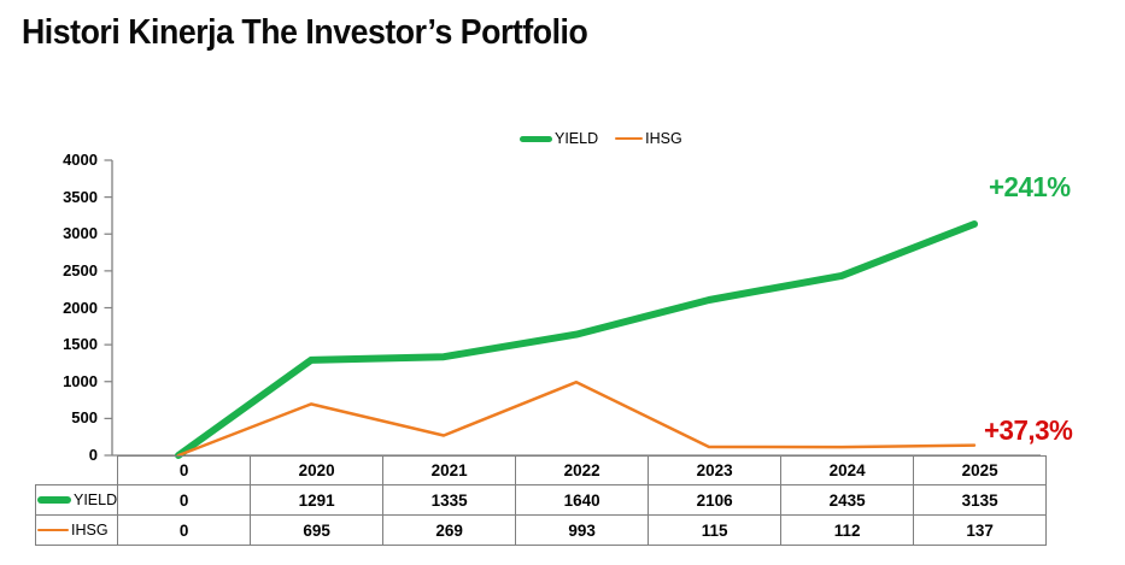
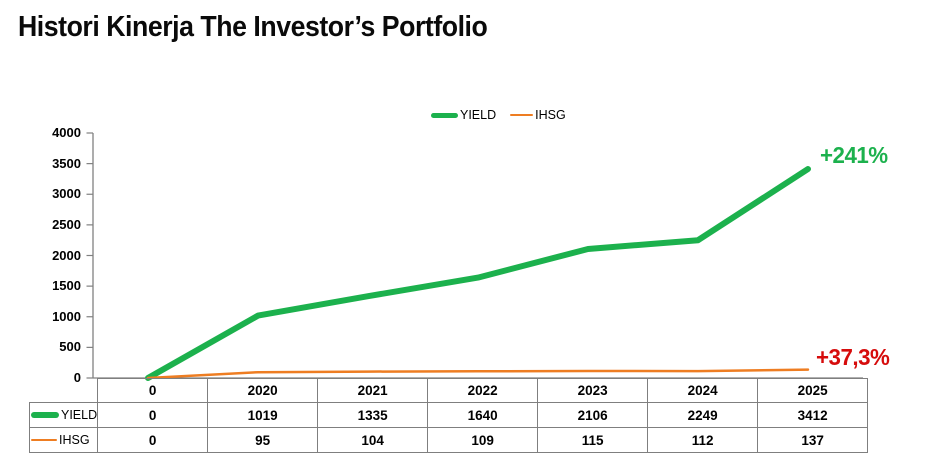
YIELD/2020: 1291 -> 1019
IHSG/2020: 695 -> 95
IHSG/2021: 269 -> 104
IHSG/2022: 993 -> 109
YIELD/2024: 2435 -> 2249
YIELD/2025: 3135 -> 3412
